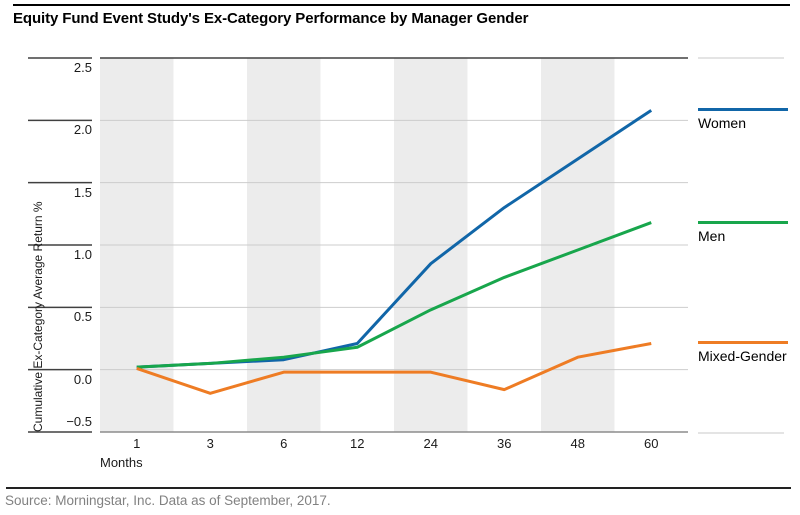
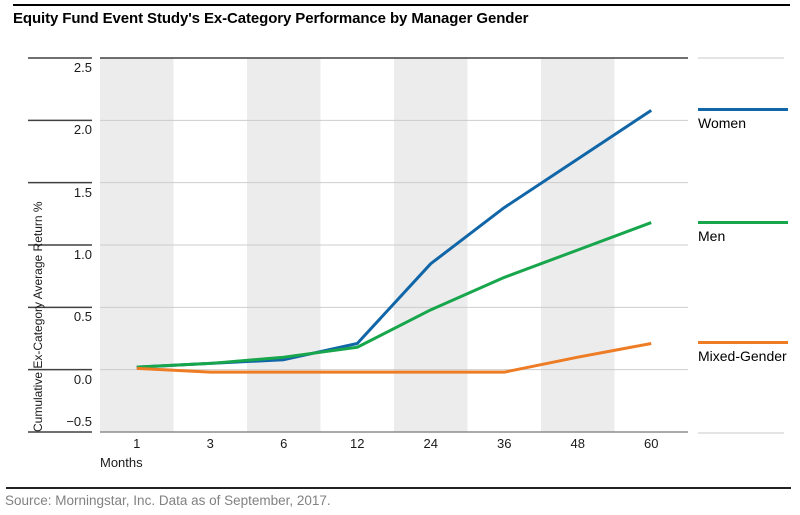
Mixed-Gender/3: -0.19 -> -0.02
Mixed-Gender/36: -0.16 -> -0.02
